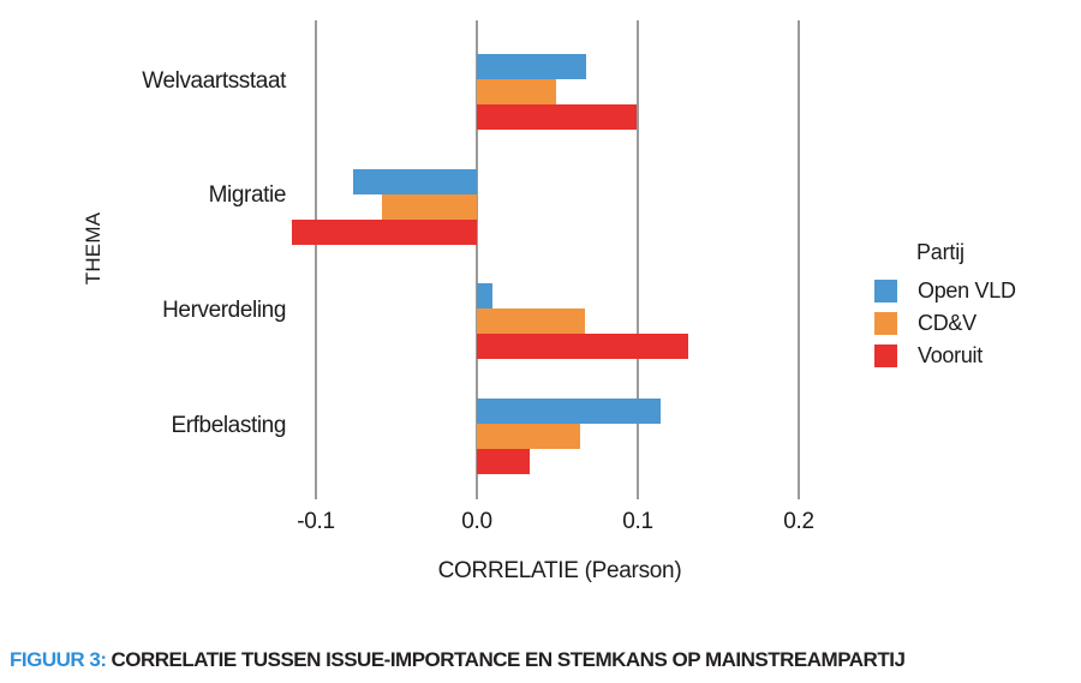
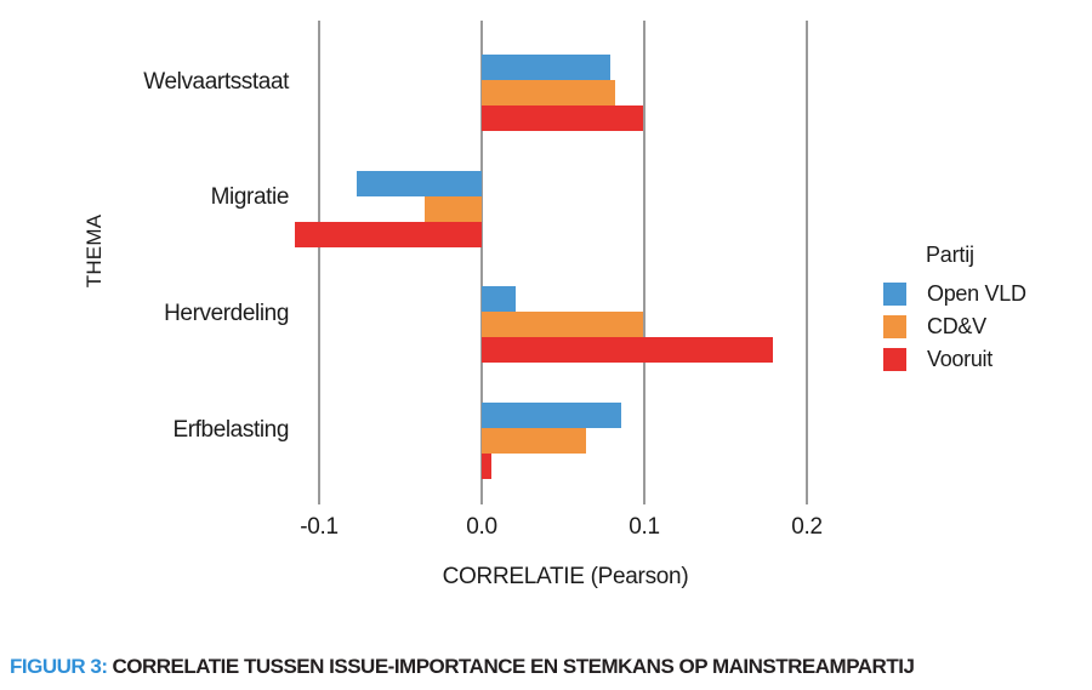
Open VLD/Welvaartsstaat: 0.068 -> 0.079
CD&V/Welvaartsstaat: 0.049 -> 0.082
CD&V/Migratie: -0.059 -> -0.035
Open VLD/Herverdeling: 0.010 -> 0.021
CD&V/Herverdeling: 0.067 -> 0.099
Vooruit/Herverdeling: 0.131 -> 0.179
Open VLD/Erfbelasting: 0.114 -> 0.086
Vooruit/Erfbelasting: 0.033 -> 0.006
